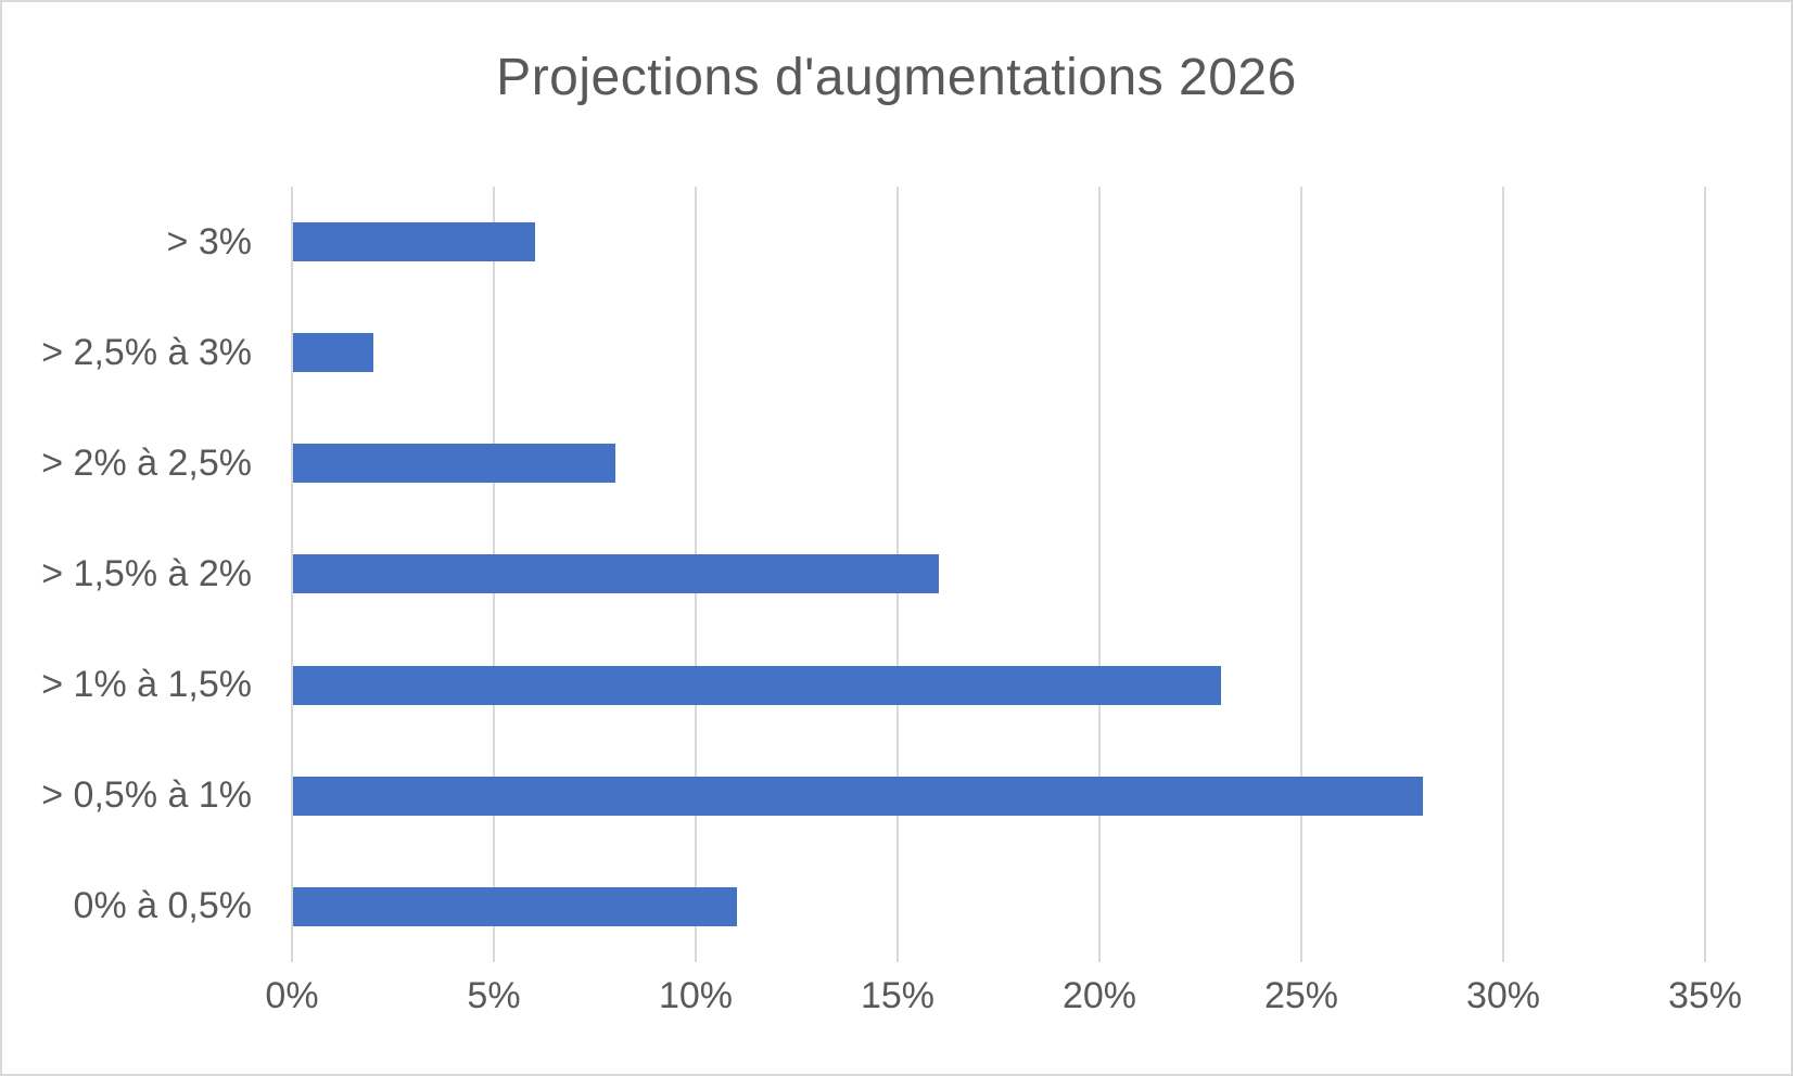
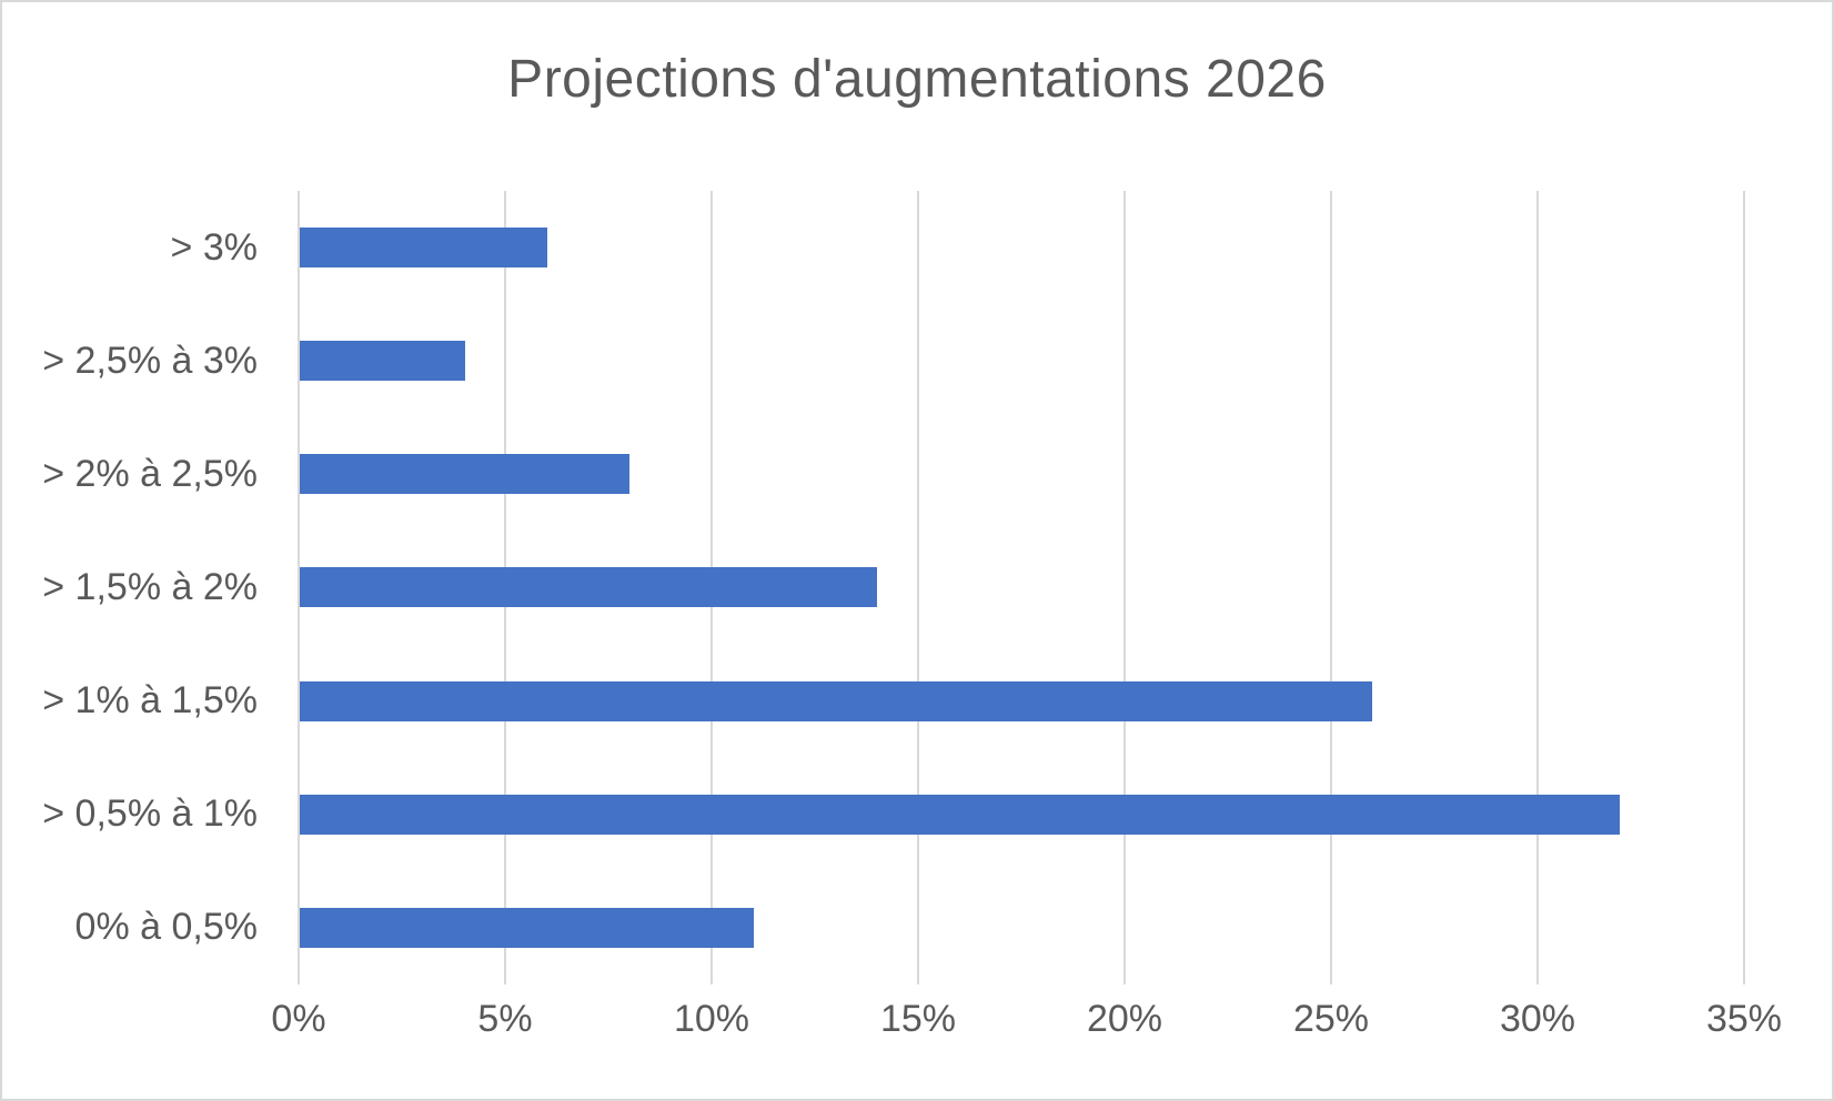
> 2,5% à 3%: 2% -> 4%
> 1,5% à 2%: 16% -> 14%
> 1% à 1,5%: 23% -> 26%
> 0,5% à 1%: 28% -> 32%
